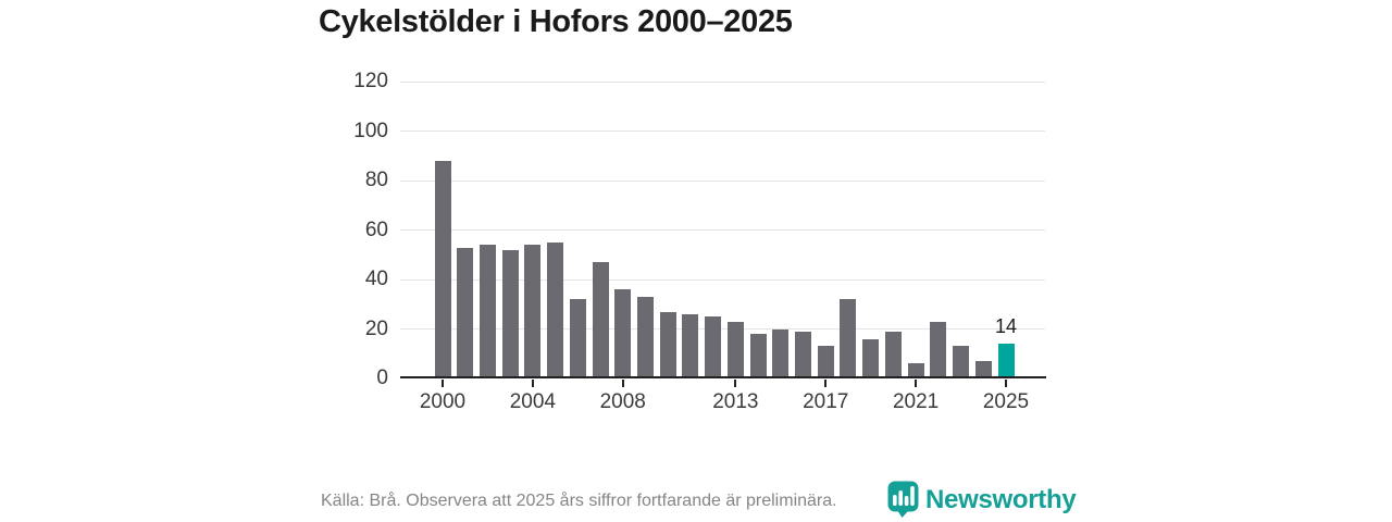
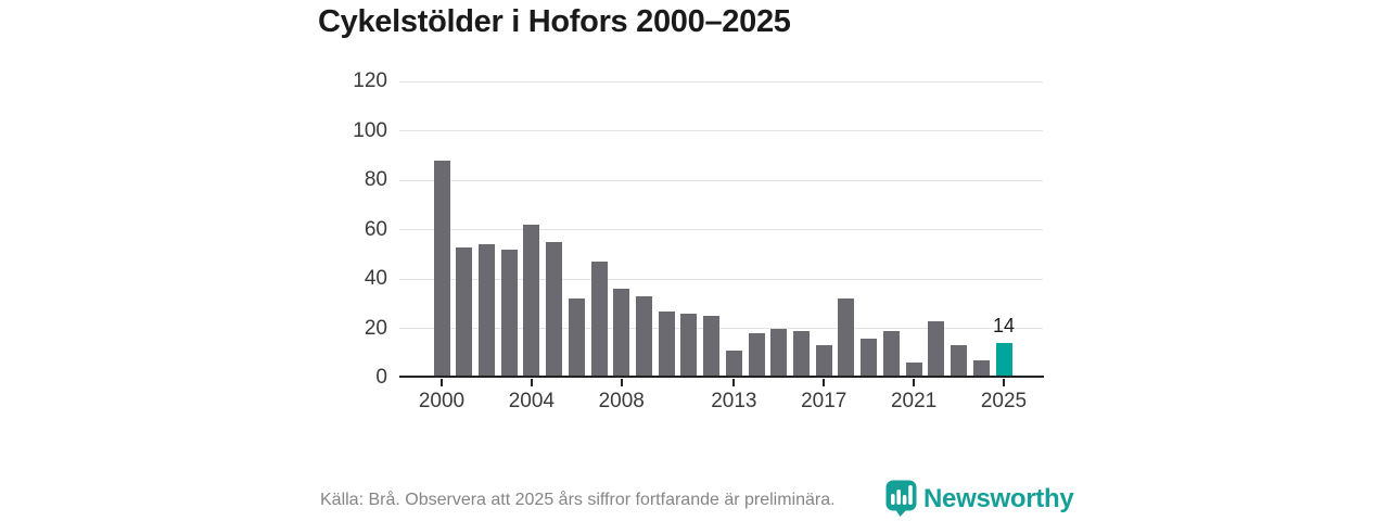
2004: 54 -> 62
2013: 23 -> 11
